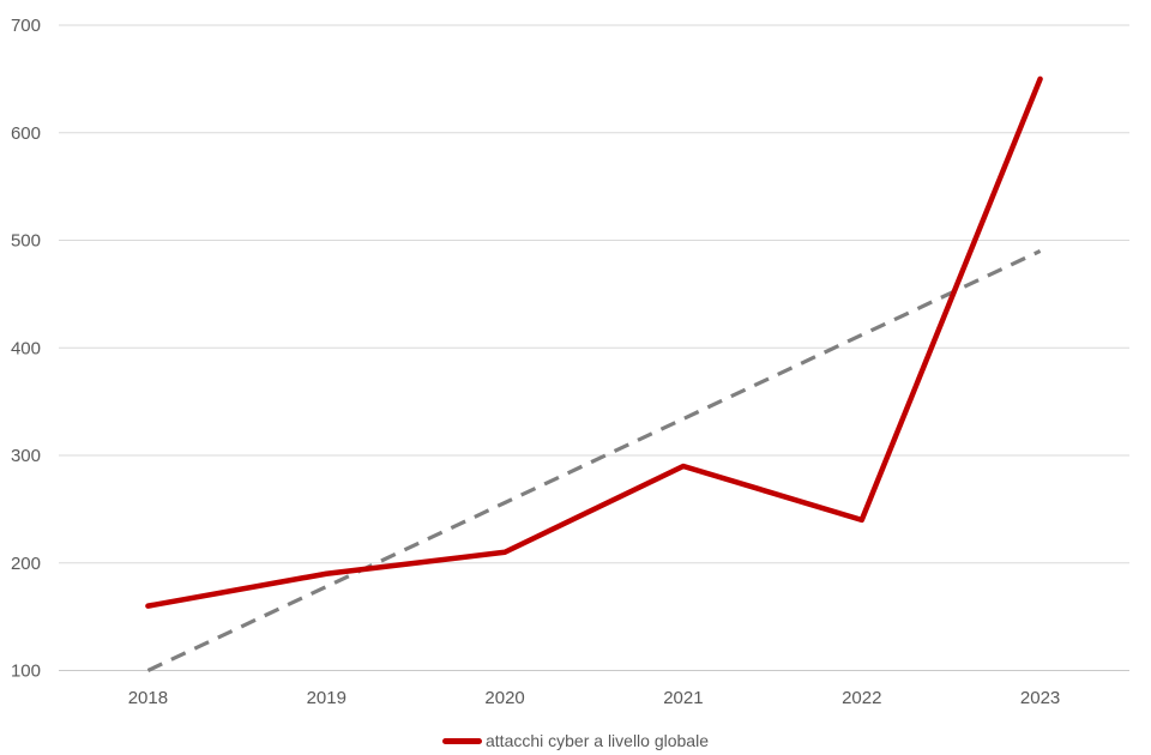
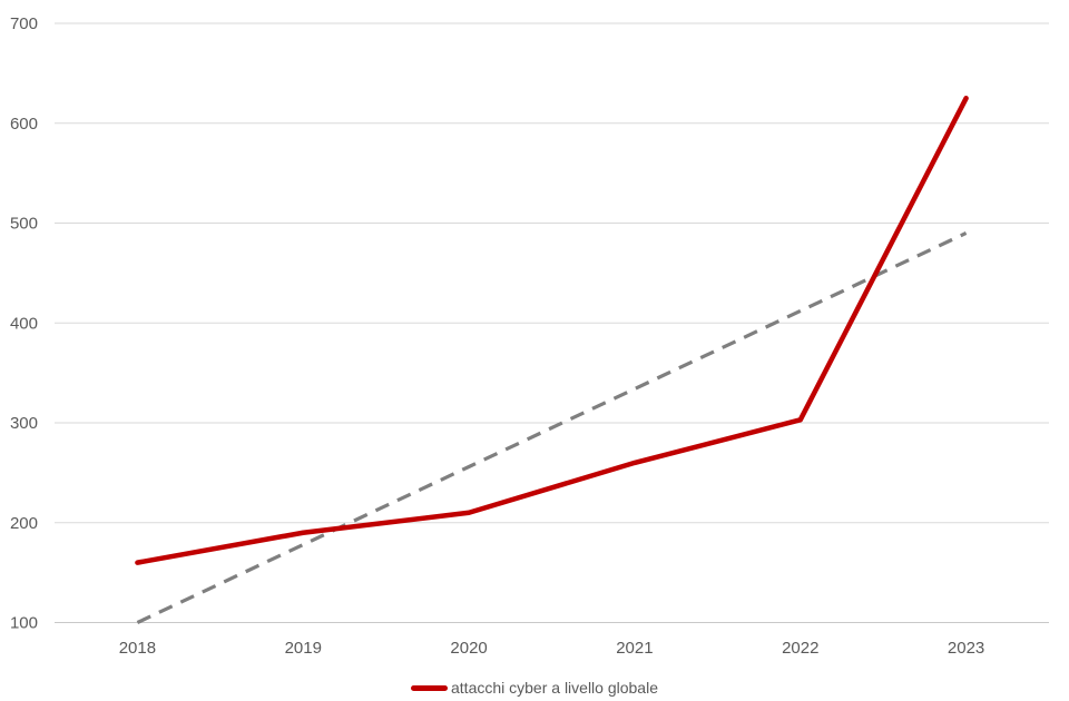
attacchi cyber a livello globale/2021: 290 -> 260
attacchi cyber a livello globale/2022: 240 -> 300
attacchi cyber a livello globale/2023: 650 -> 620
